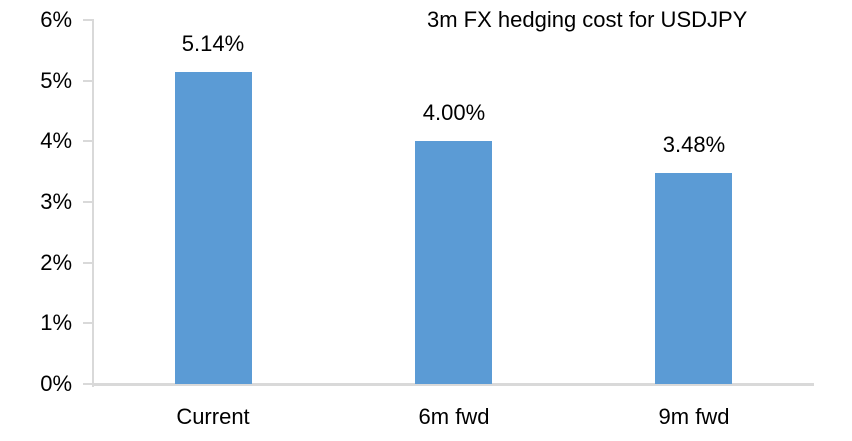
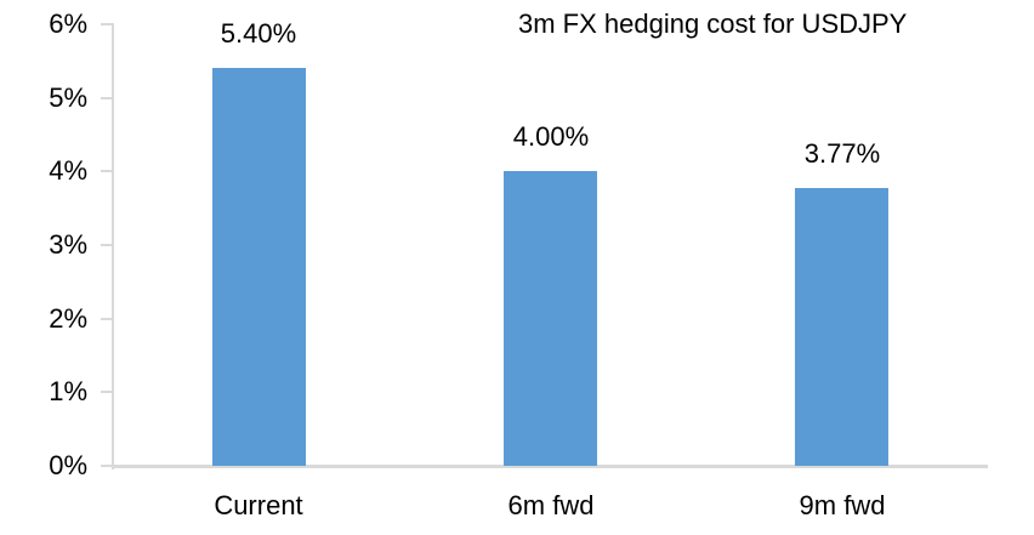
Current: 5.14% -> 5.40%
9m fwd: 3.48% -> 3.77%
